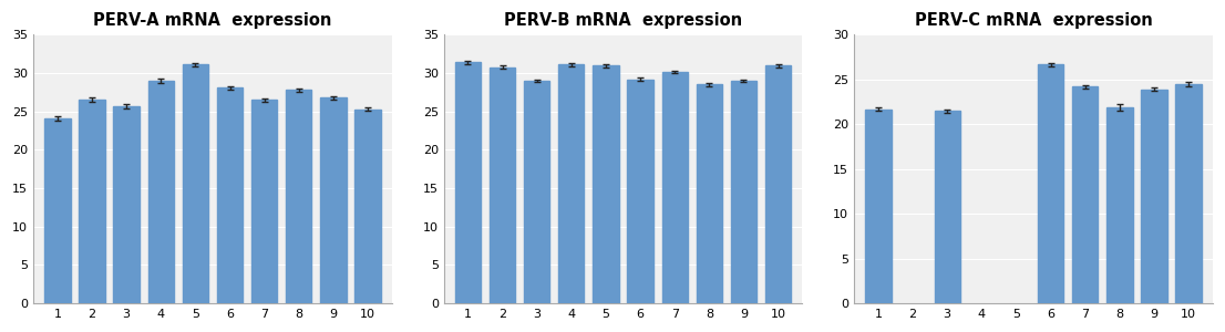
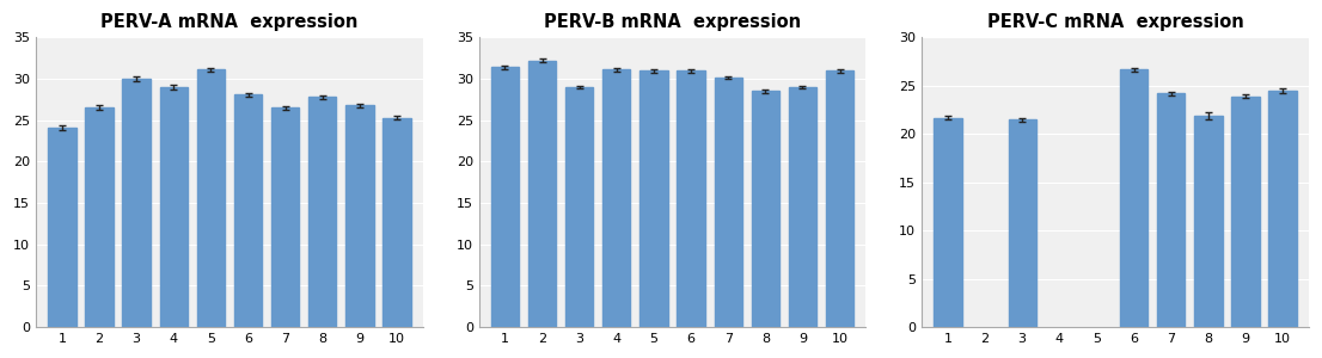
PERV-A mRNA expression/3: 25.7 -> 30.0
PERV-B mRNA expression/2: 30.8 -> 32.2
PERV-B mRNA expression/6: 29.2 -> 31.0
